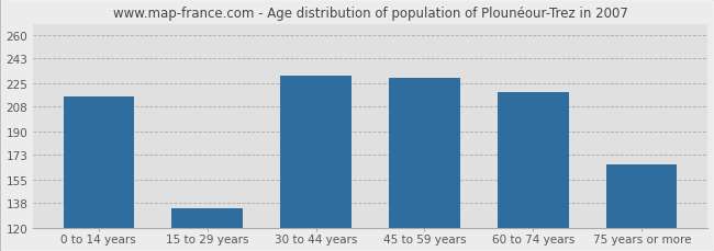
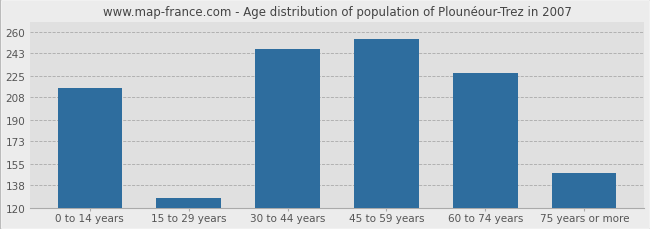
15 to 29 years: 134 -> 128
30 to 44 years: 230 -> 246
45 to 59 years: 229 -> 254
60 to 74 years: 218 -> 227
75 years or more: 166 -> 148
